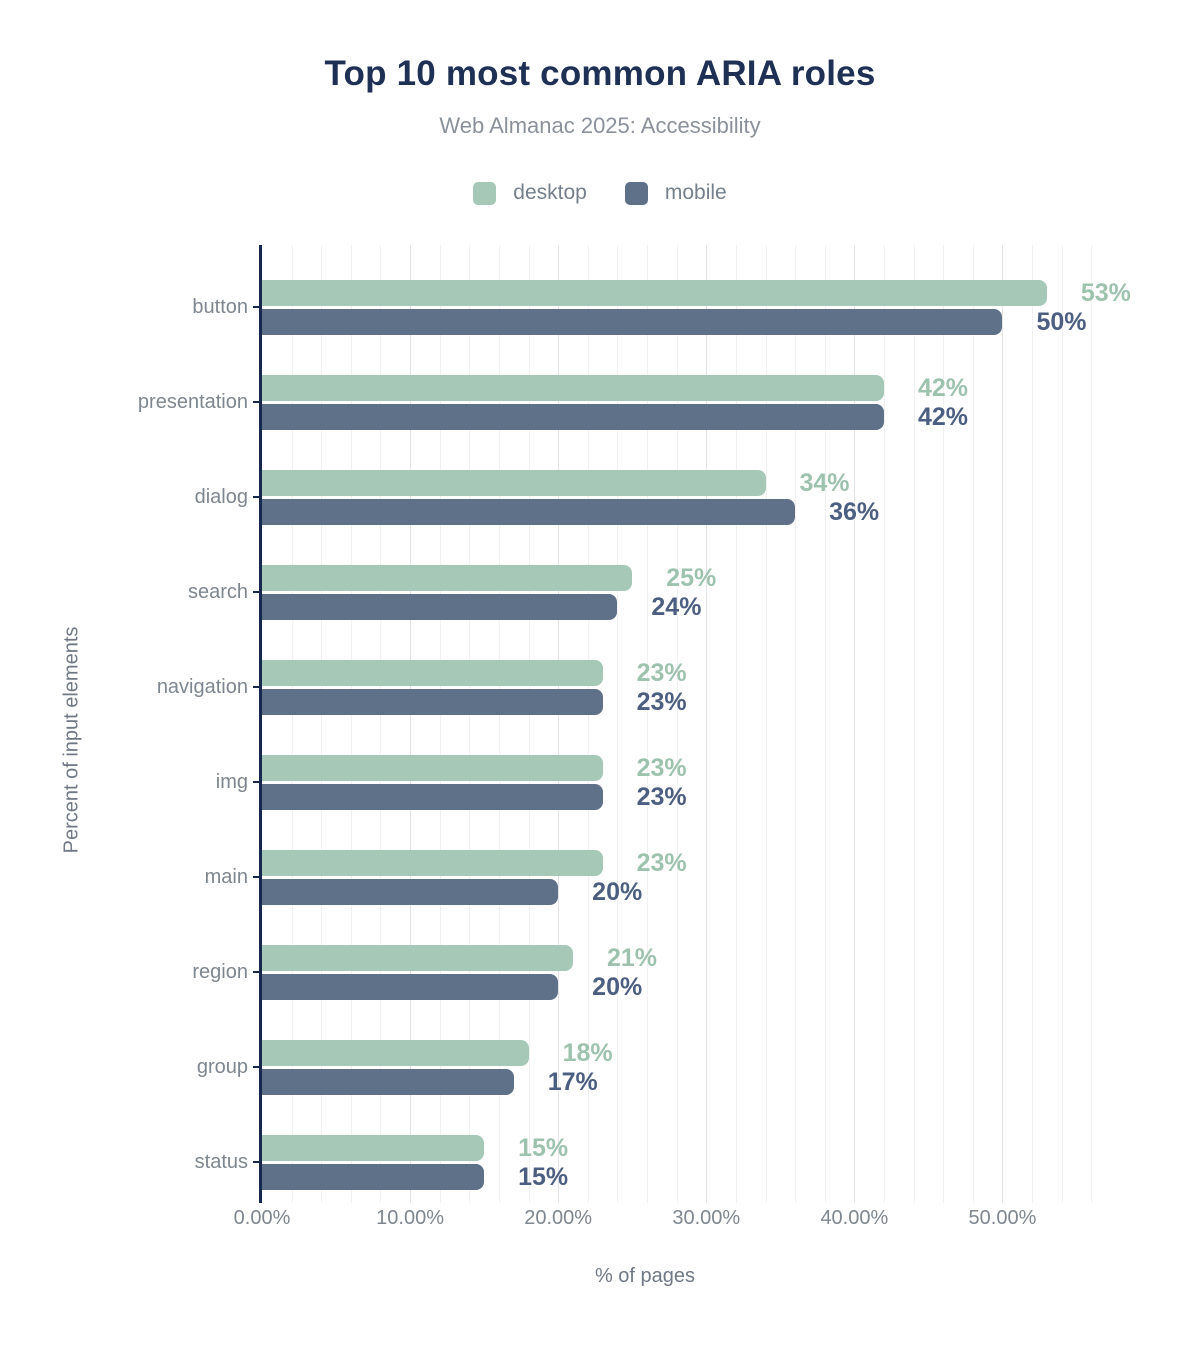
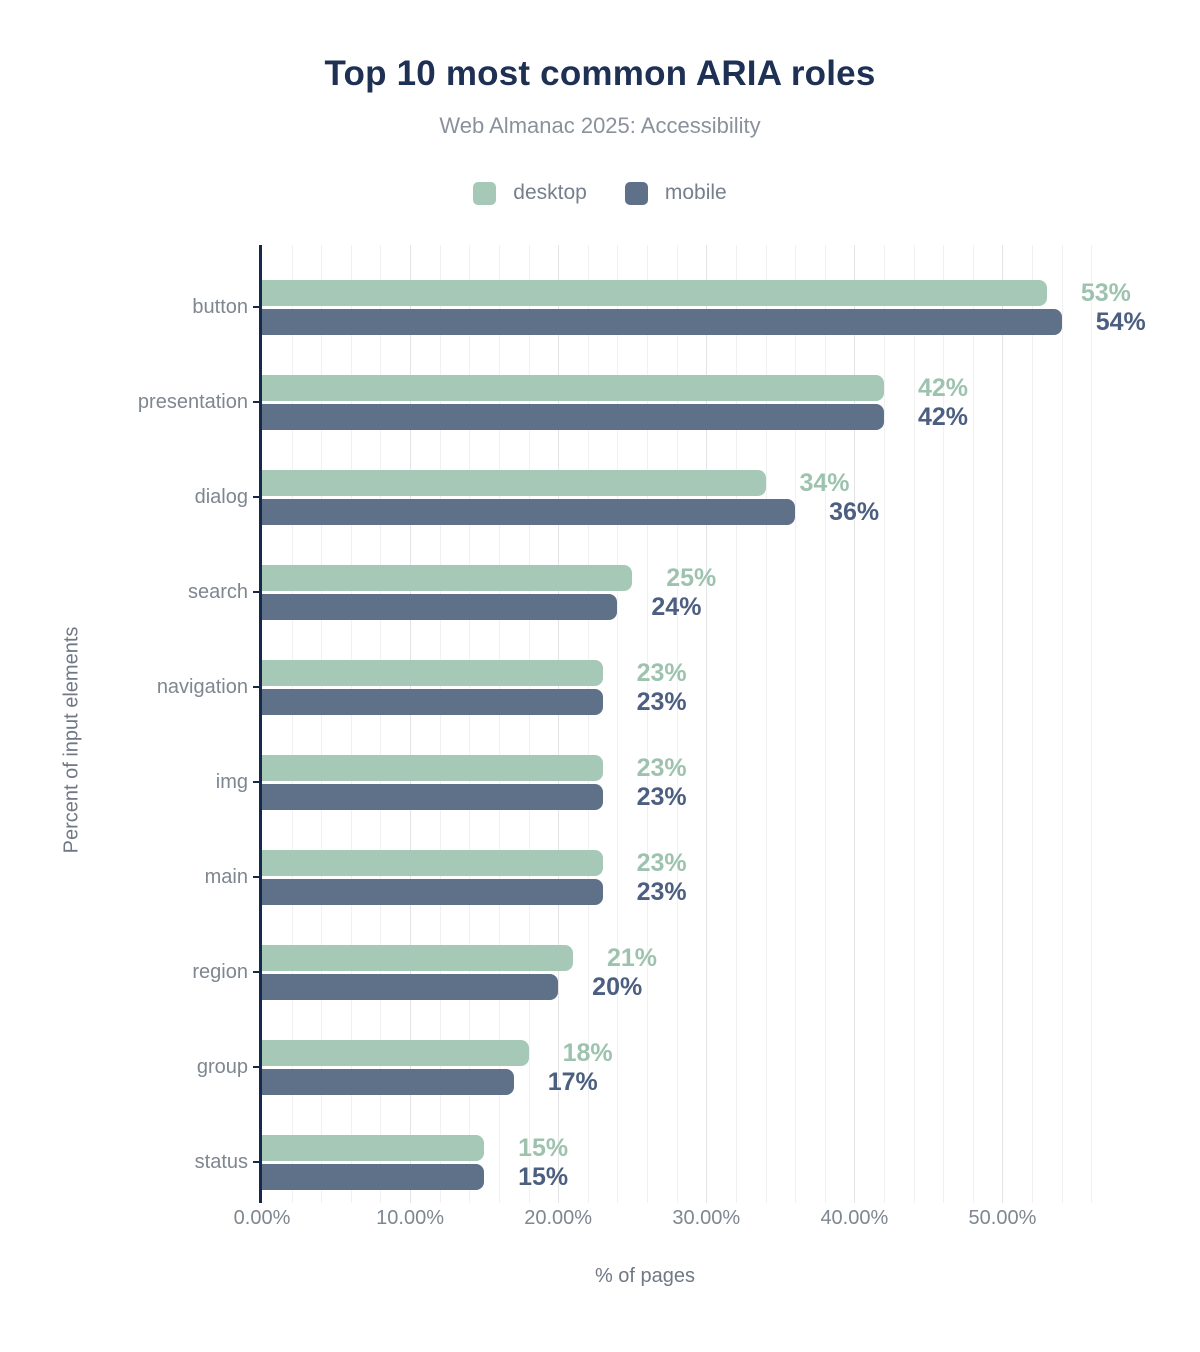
mobile/button: 50% -> 54%
mobile/main: 20% -> 23%
